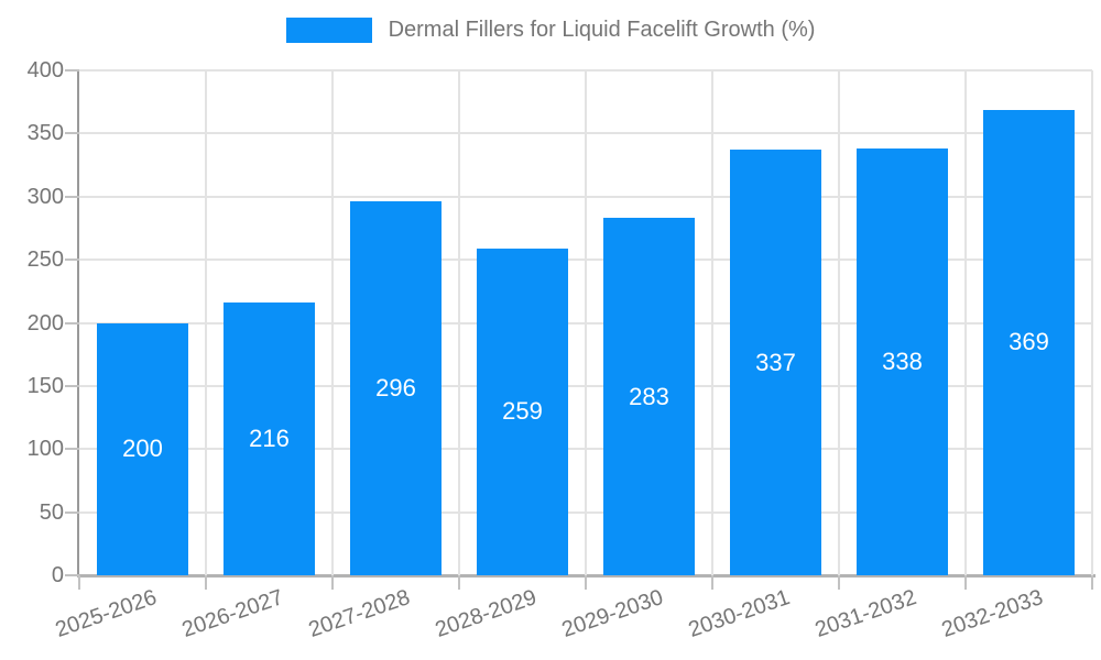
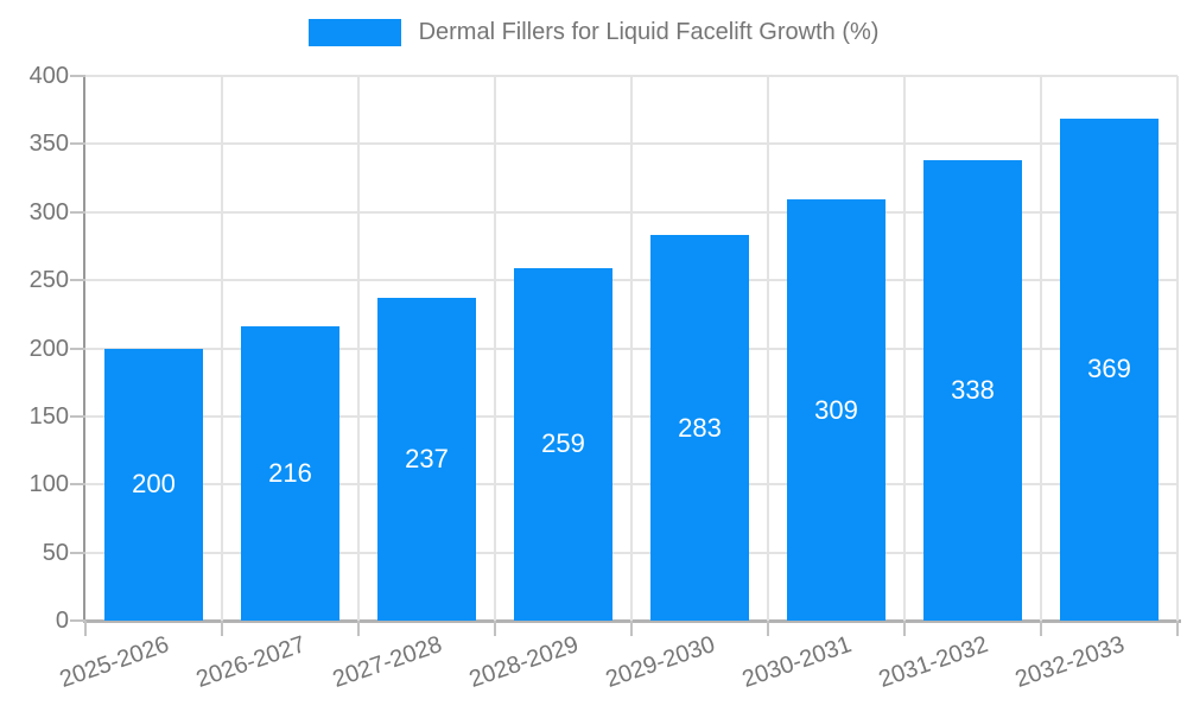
2027-2028: 296 -> 237
2030-2031: 337 -> 309
